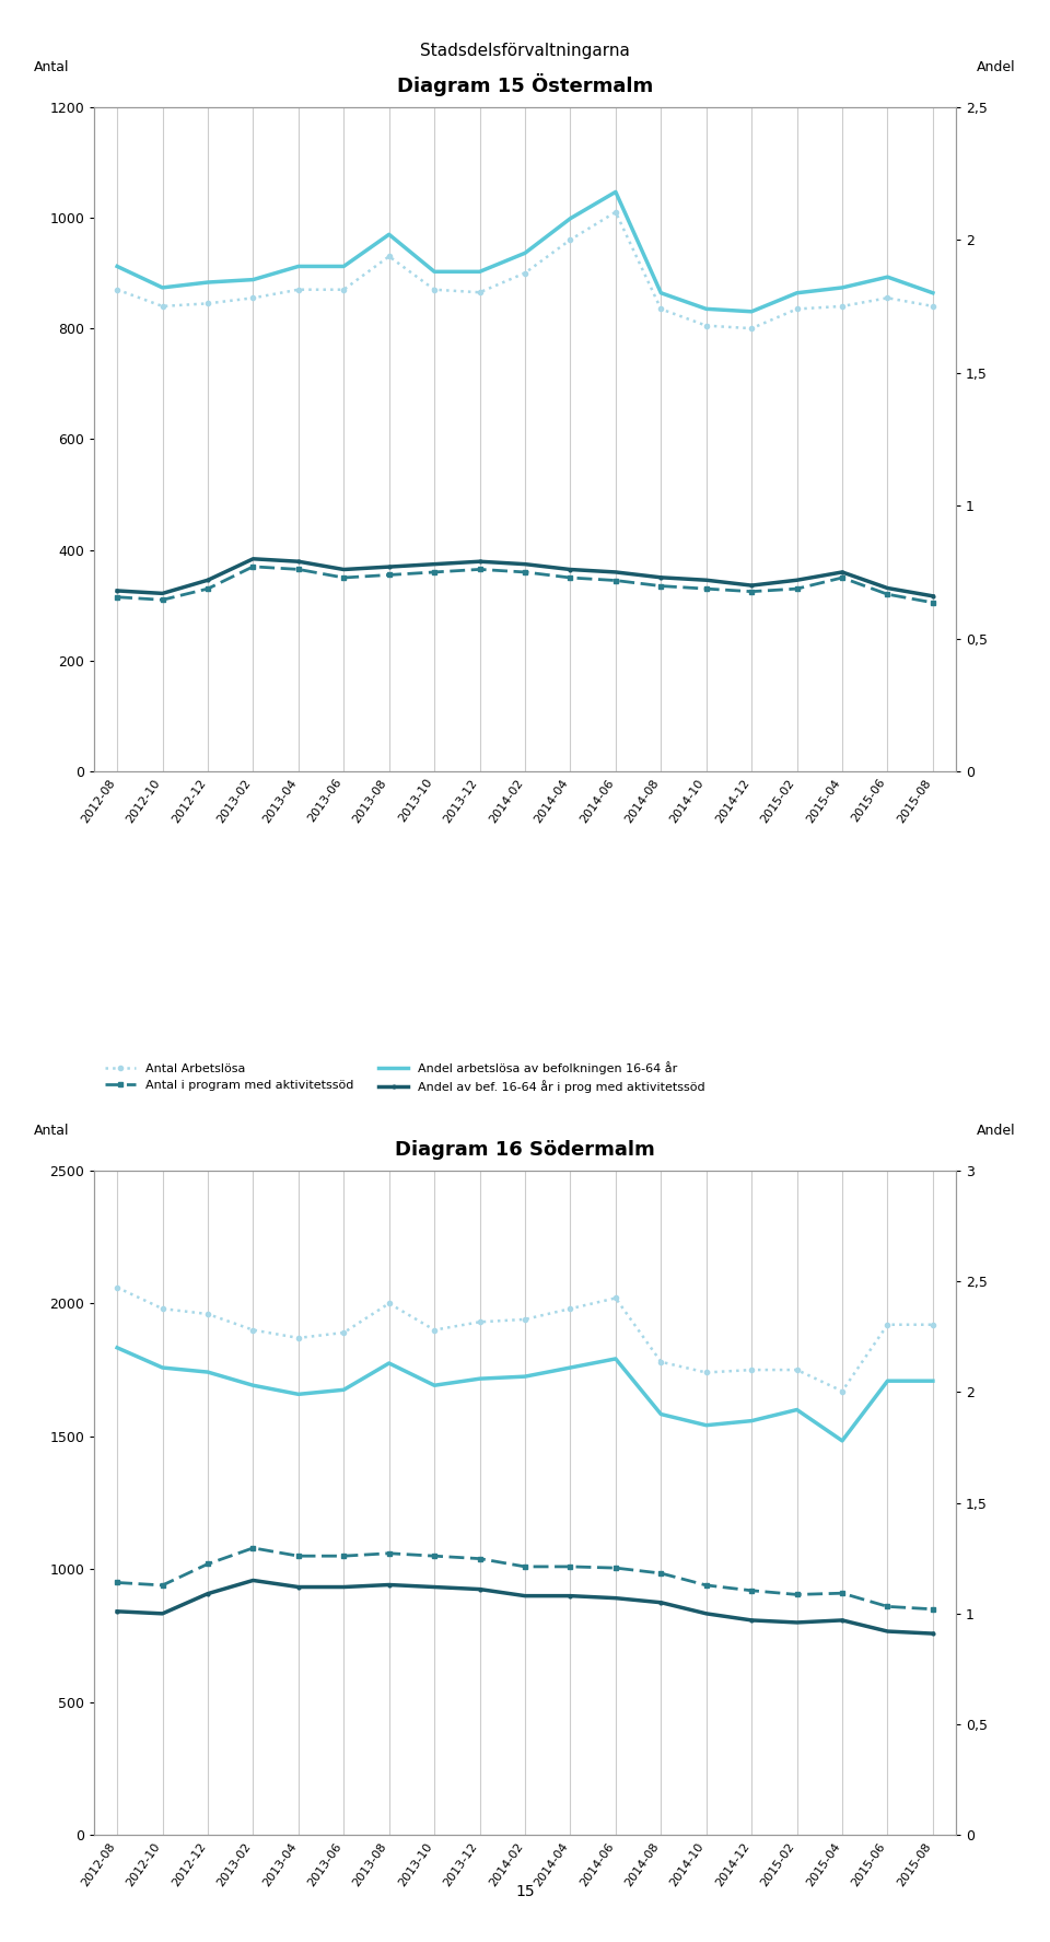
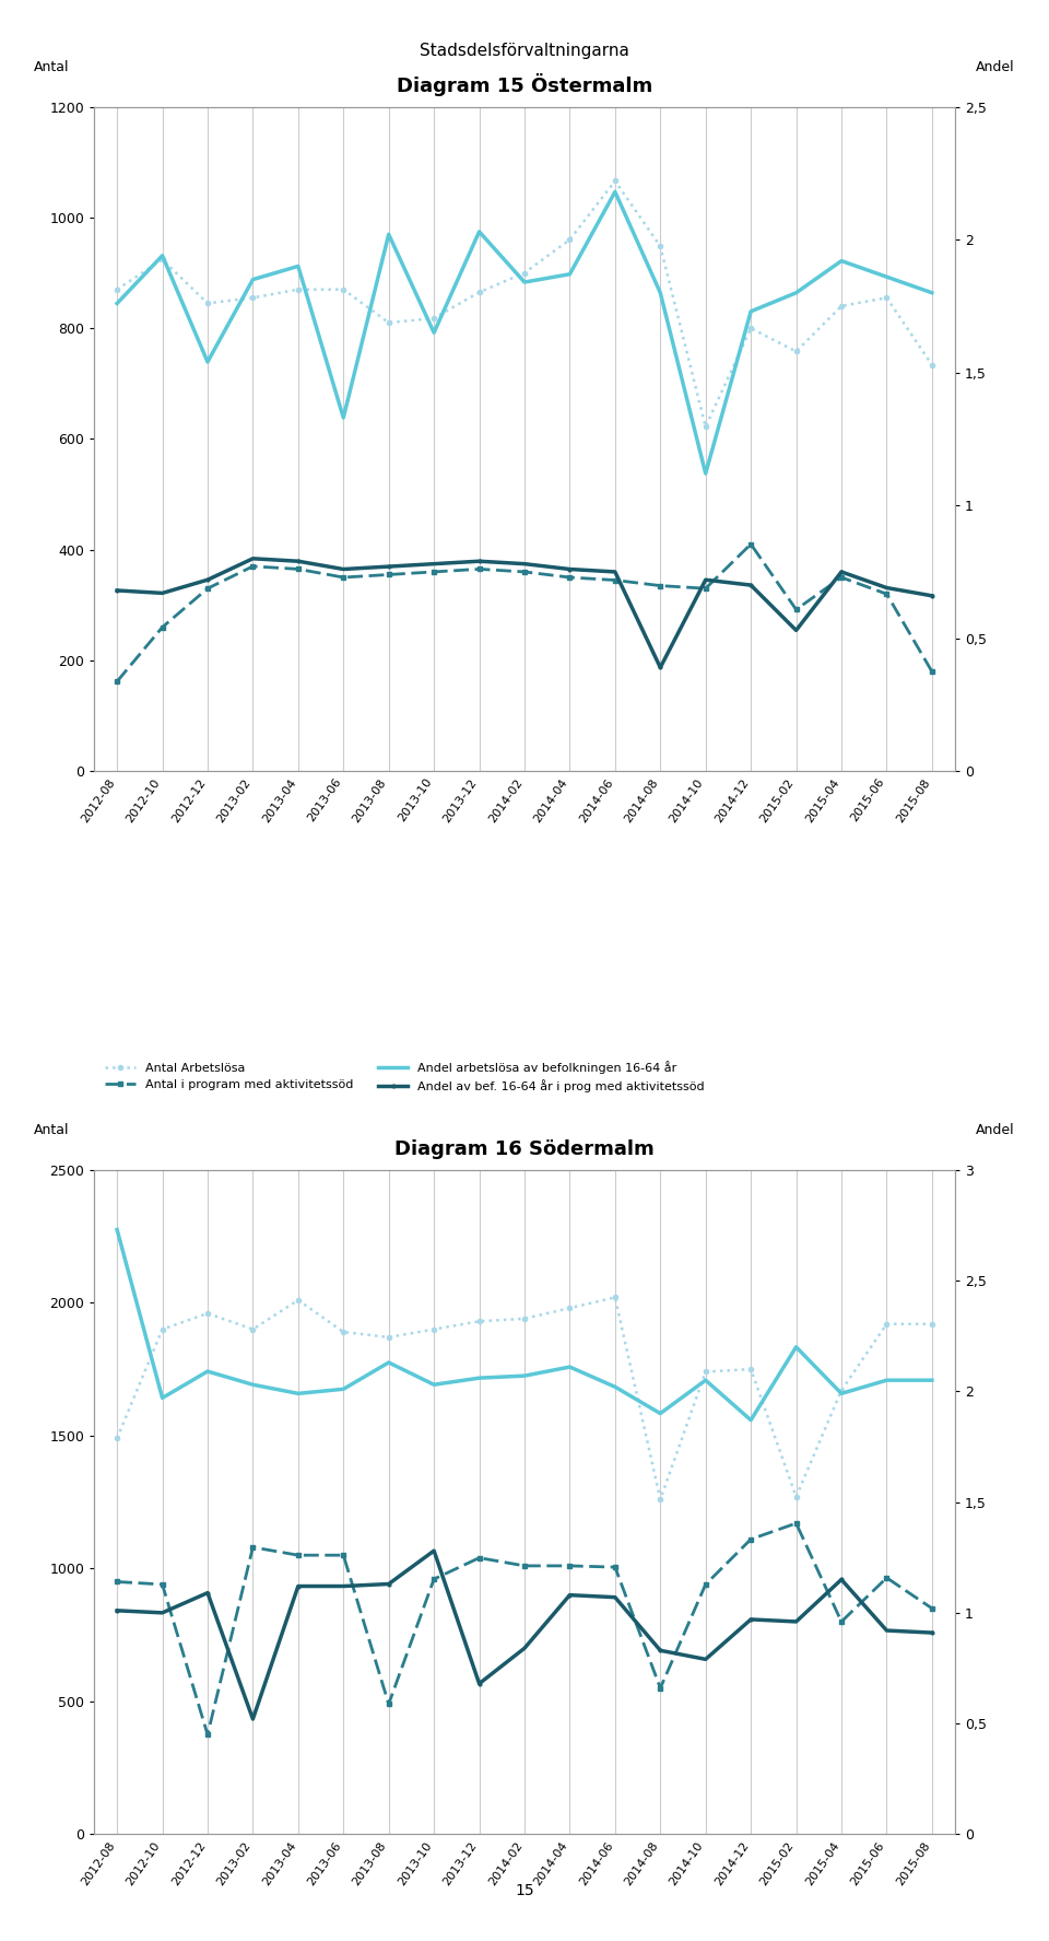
Diagram 15 Östermalm/Antal i program med aktivitetssöd/2012-08: 315 -> 162
Diagram 15 Östermalm/Andel arbetslösa av befolkningen 16-64 år/2012-08: 1,90 -> 1,76
Diagram 15 Östermalm/Antal Arbetslösa/2012-10: 840 -> 924
Diagram 15 Östermalm/Antal i program med aktivitetssöd/2012-10: 310 -> 260
Diagram 15 Östermalm/Andel arbetslösa av befolkningen 16-64 år/2012-10: 1,82 -> 1,94
Diagram 15 Östermalm/Andel arbetslösa av befolkningen 16-64 år/2012-12: 1,84 -> 1,54
Diagram 15 Östermalm/Andel arbetslösa av befolkningen 16-64 år/2013-06: 1,90 -> 1,33
Diagram 15 Östermalm/Antal Arbetslösa/2013-08: 930 -> 810
Diagram 15 Östermalm/Antal Arbetslösa/2013-10: 870 -> 818
Diagram 15 Östermalm/Andel arbetslösa av befolkningen 16-64 år/2013-10: 1,88 -> 1,65
Diagram 15 Östermalm/Andel arbetslösa av befolkningen 16-64 år/2013-12: 1,88 -> 2,03
Diagram 15 Östermalm/Andel arbetslösa av befolkningen 16-64 år/2014-02: 1,95 -> 1,84
Diagram 15 Östermalm/Andel arbetslösa av befolkningen 16-64 år/2014-04: 2,08 -> 1,87
Diagram 15 Östermalm/Antal Arbetslösa/2014-06: 1010 -> 1066
Diagram 15 Östermalm/Antal Arbetslösa/2014-08: 835 -> 948
Diagram 15 Östermalm/Andel av bef. 16-64 år i prog med aktivitetssöd/2014-08: 0,73 -> 0,39
Diagram 15 Östermalm/Antal Arbetslösa/2014-10: 805 -> 622
Diagram 15 Östermalm/Andel arbetslösa av befolkningen 16-64 år/2014-10: 1,74 -> 1,12
Diagram 15 Östermalm/Antal i program med aktivitetssöd/2014-12: 325 -> 410
Diagram 15 Östermalm/Antal Arbetslösa/2015-02: 835 -> 758
Diagram 15 Östermalm/Antal i program med aktivitetssöd/2015-02: 330 -> 292
Diagram 15 Östermalm/Andel av bef. 16-64 år i prog med aktivitetssöd/2015-02: 0,72 -> 0,53
Diagram 15 Östermalm/Andel arbetslösa av befolkningen 16-64 år/2015-04: 1,82 -> 1,92
Diagram 15 Östermalm/Antal Arbetslösa/2015-08: 840 -> 734
Diagram 15 Östermalm/Antal i program med aktivitetssöd/2015-08: 305 -> 180
Diagram 16 Södermalm/Antal Arbetslösa/2012-08: 2060 -> 1490
Diagram 16 Södermalm/Andel arbetslösa av befolkningen 16-64 år/2012-08: 2,20 -> 2,73
Diagram 16 Södermalm/Antal Arbetslösa/2012-10: 1980 -> 1900
Diagram 16 Södermalm/Andel arbetslösa av befolkningen 16-64 år/2012-10: 2,11 -> 1,97
Diagram 16 Södermalm/Antal i program med aktivitetssöd/2012-12: 1020 -> 375
Diagram 16 Södermalm/Andel av bef. 16-64 år i prog med aktivitetssöd/2013-02: 1,15 -> 0,52
Diagram 16 Södermalm/Antal Arbetslösa/2013-04: 1870 -> 2010
Diagram 16 Södermalm/Antal Arbetslösa/2013-08: 2000 -> 1870
Diagram 16 Södermalm/Antal i program med aktivitetssöd/2013-08: 1060 -> 490
Diagram 16 Södermalm/Antal i program med aktivitetssöd/2013-10: 1050 -> 960
Diagram 16 Södermalm/Andel av bef. 16-64 år i prog med aktivitetssöd/2013-10: 1,12 -> 1,28
Diagram 16 Södermalm/Andel av bef. 16-64 år i prog med aktivitetssöd/2013-12: 1,11 -> 0,68
Diagram 16 Södermalm/Andel av bef. 16-64 år i prog med aktivitetssöd/2014-02: 1,08 -> 0,84
Diagram 16 Södermalm/Andel arbetslösa av befolkningen 16-64 år/2014-06: 2,15 -> 2,02
Diagram 16 Södermalm/Antal Arbetslösa/2014-08: 1780 -> 1260
Diagram 16 Södermalm/Antal i program med aktivitetssöd/2014-08: 985 -> 550
Diagram 16 Södermalm/Andel av bef. 16-64 år i prog med aktivitetssöd/2014-08: 1,05 -> 0,83
Diagram 16 Södermalm/Andel arbetslösa av befolkningen 16-64 år/2014-10: 1,85 -> 2,05
Diagram 16 Södermalm/Andel av bef. 16-64 år i prog med aktivitetssöd/2014-10: 1,00 -> 0,79
Diagram 16 Södermalm/Antal i program med aktivitetssöd/2014-12: 920 -> 1110
Diagram 16 Södermalm/Antal Arbetslösa/2015-02: 1750 -> 1270
Diagram 16 Södermalm/Antal i program med aktivitetssöd/2015-02: 905 -> 1170
Diagram 16 Södermalm/Andel arbetslösa av befolkningen 16-64 år/2015-02: 1,92 -> 2,20
Diagram 16 Södermalm/Antal i program med aktivitetssöd/2015-04: 910 -> 800
Diagram 16 Södermalm/Andel arbetslösa av befolkningen 16-64 år/2015-04: 1,78 -> 1,99
Diagram 16 Södermalm/Andel av bef. 16-64 år i prog med aktivitetssöd/2015-04: 0,97 -> 1,15
Diagram 16 Södermalm/Antal i program med aktivitetssöd/2015-06: 860 -> 965
